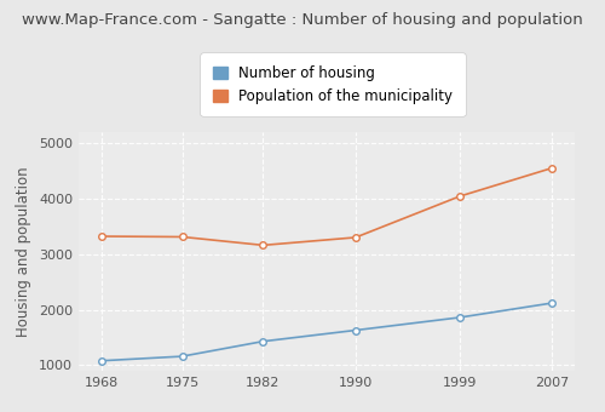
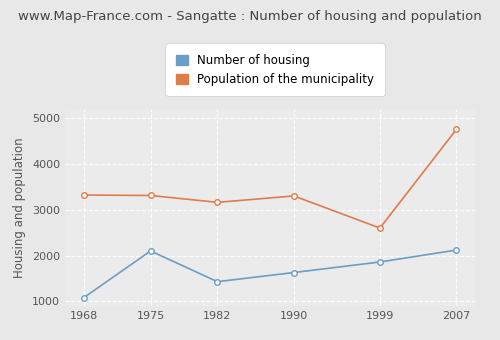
Number of housing/1975: 1160 -> 2100
Population of the municipality/1999: 4040 -> 2600
Population of the municipality/2007: 4550 -> 4750
